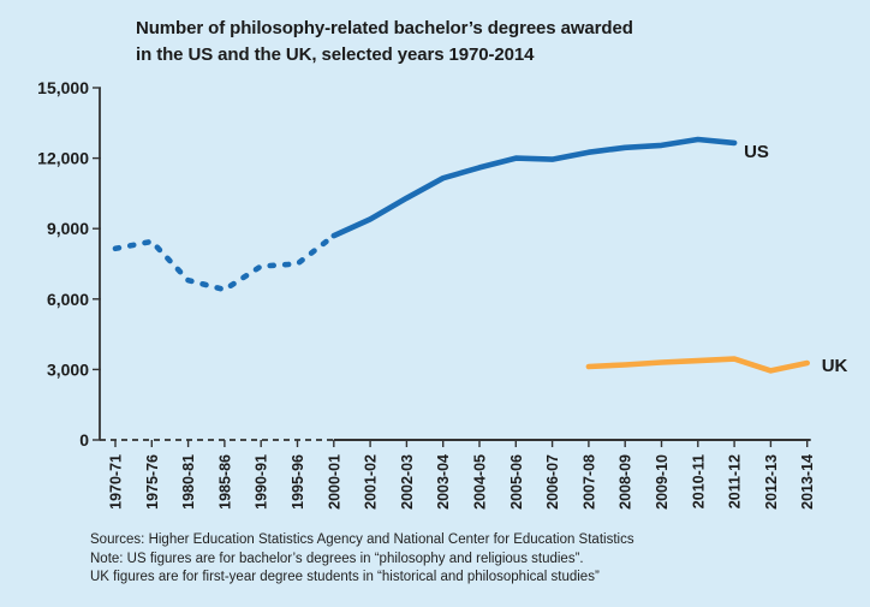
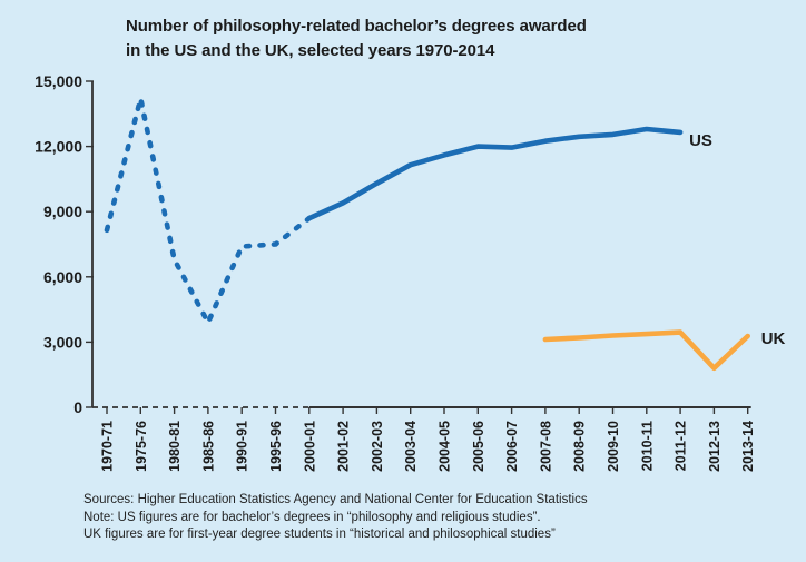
US/1975-76: 8400 -> 14200
US/1985-86: 6400 -> 3900
UK/2012-13: 3000 -> 1800
